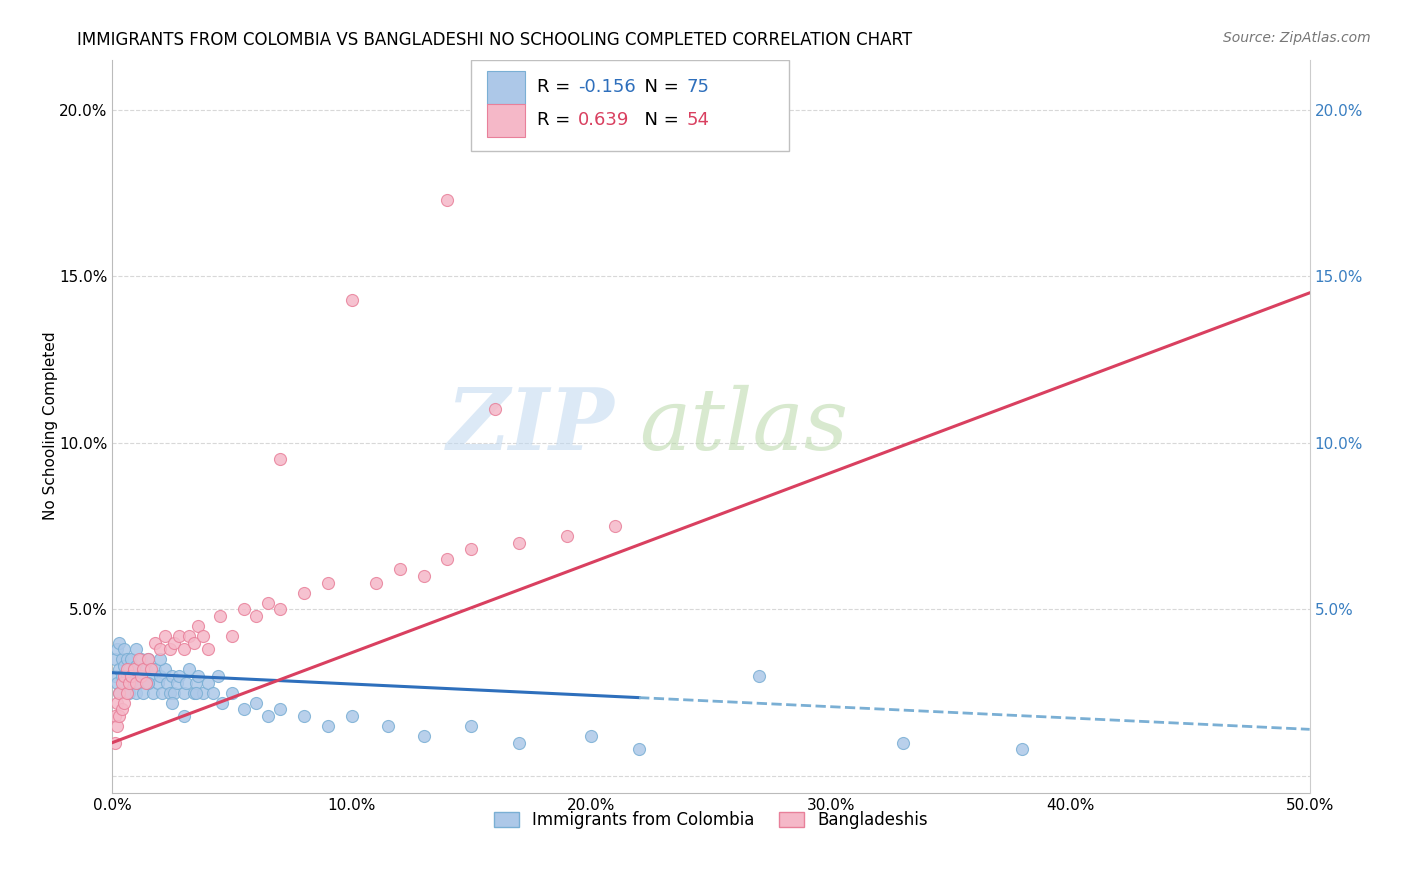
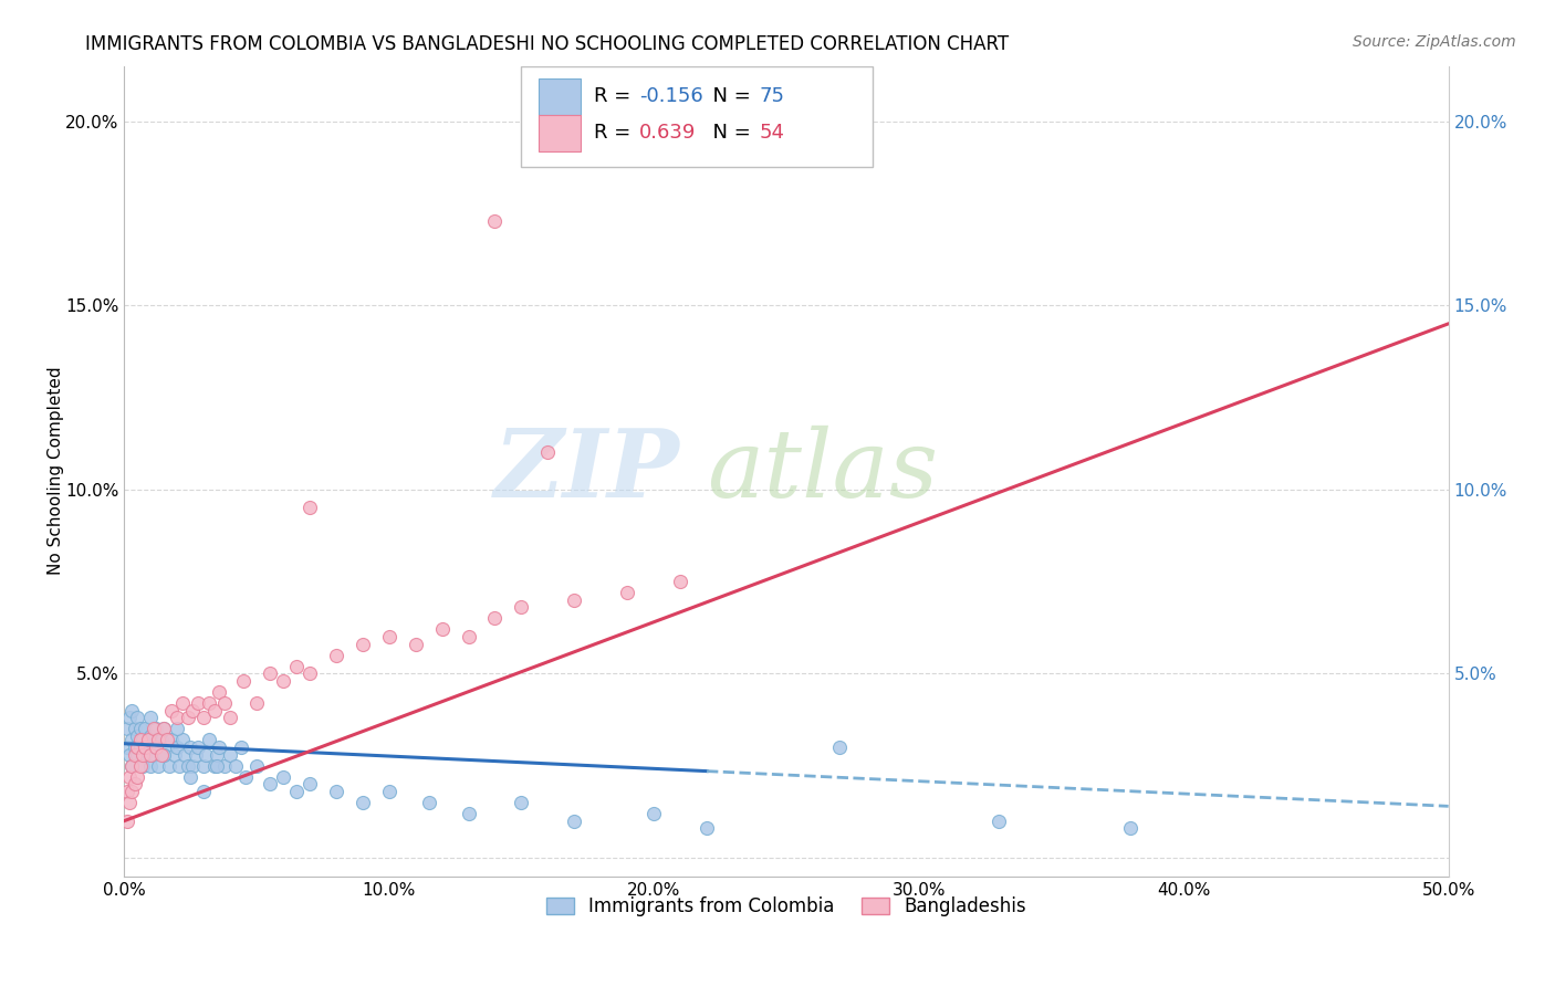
Bangladeshis/10.0%: 14.3% -> 6.0%
